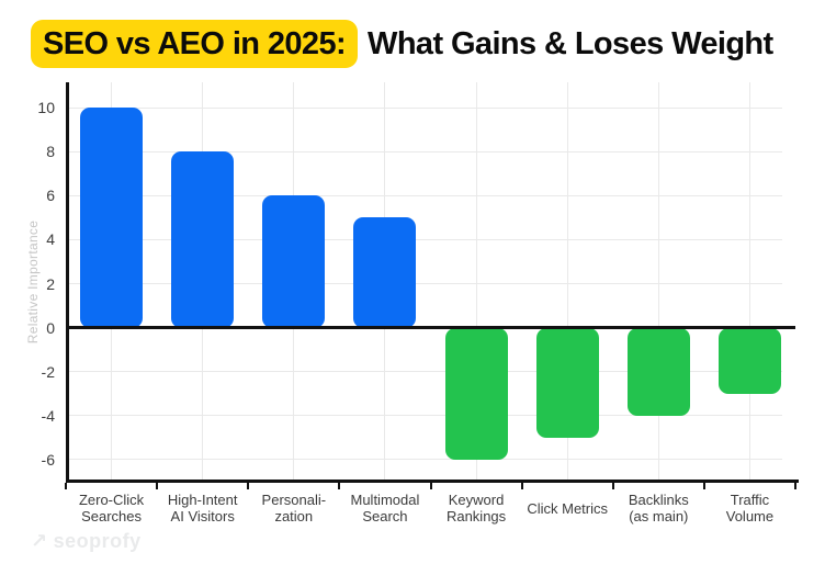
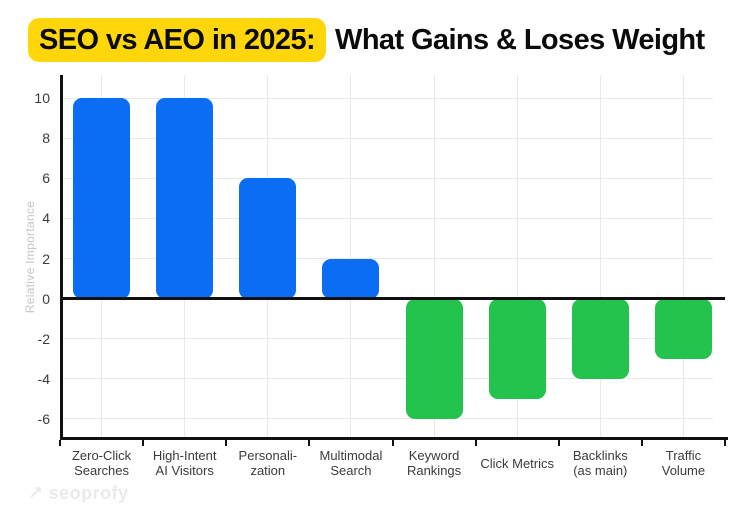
High-Intent AI Visitors: 8 -> 10
Multimodal Search: 5 -> 2
